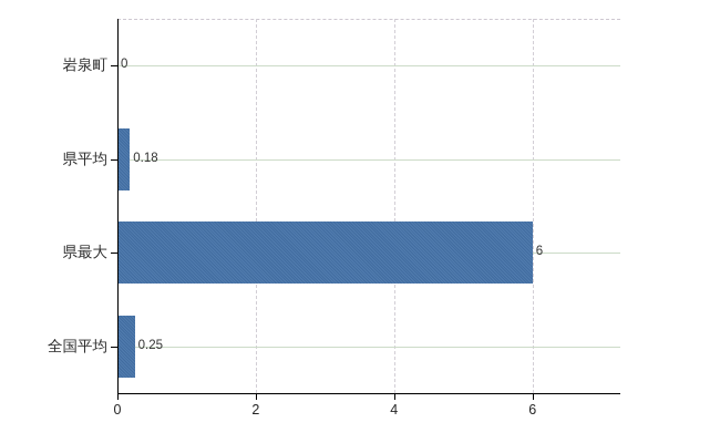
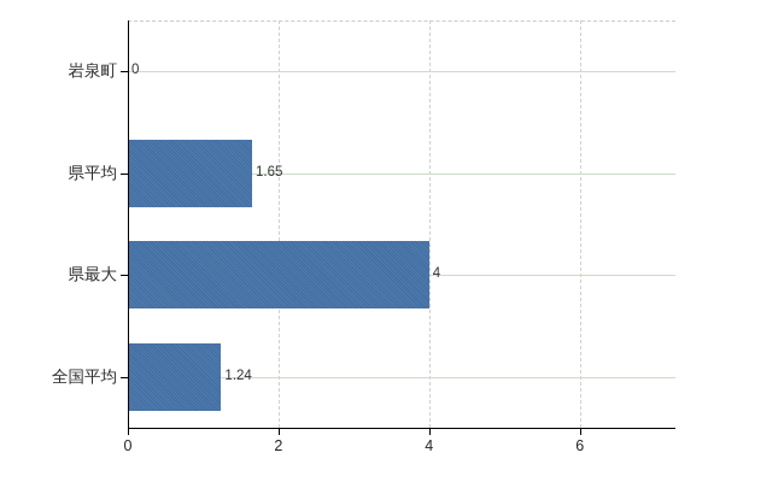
県平均: 0.18 -> 1.65
県最大: 6 -> 4
全国平均: 0.25 -> 1.24
